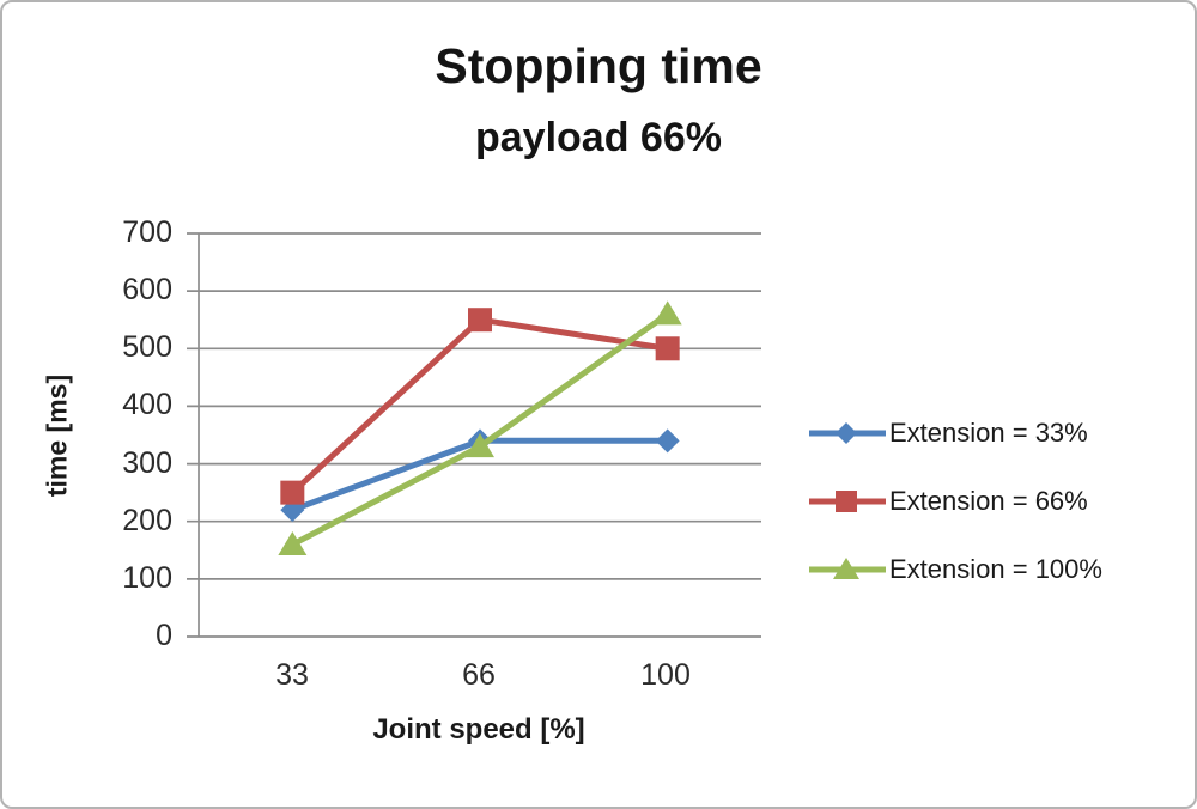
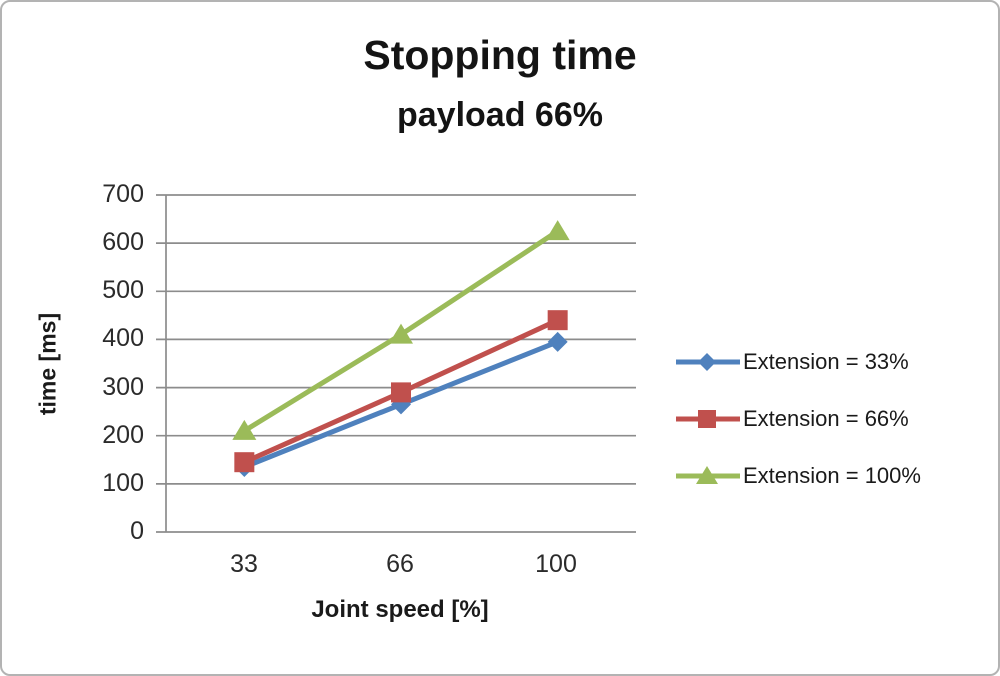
Extension = 33%/33: 220 -> 140
Extension = 66%/33: 250 -> 140
Extension = 100%/33: 160 -> 210
Extension = 33%/66: 340 -> 260
Extension = 66%/66: 550 -> 290
Extension = 100%/66: 330 -> 410
Extension = 33%/100: 340 -> 400
Extension = 66%/100: 500 -> 440
Extension = 100%/100: 560 -> 620
